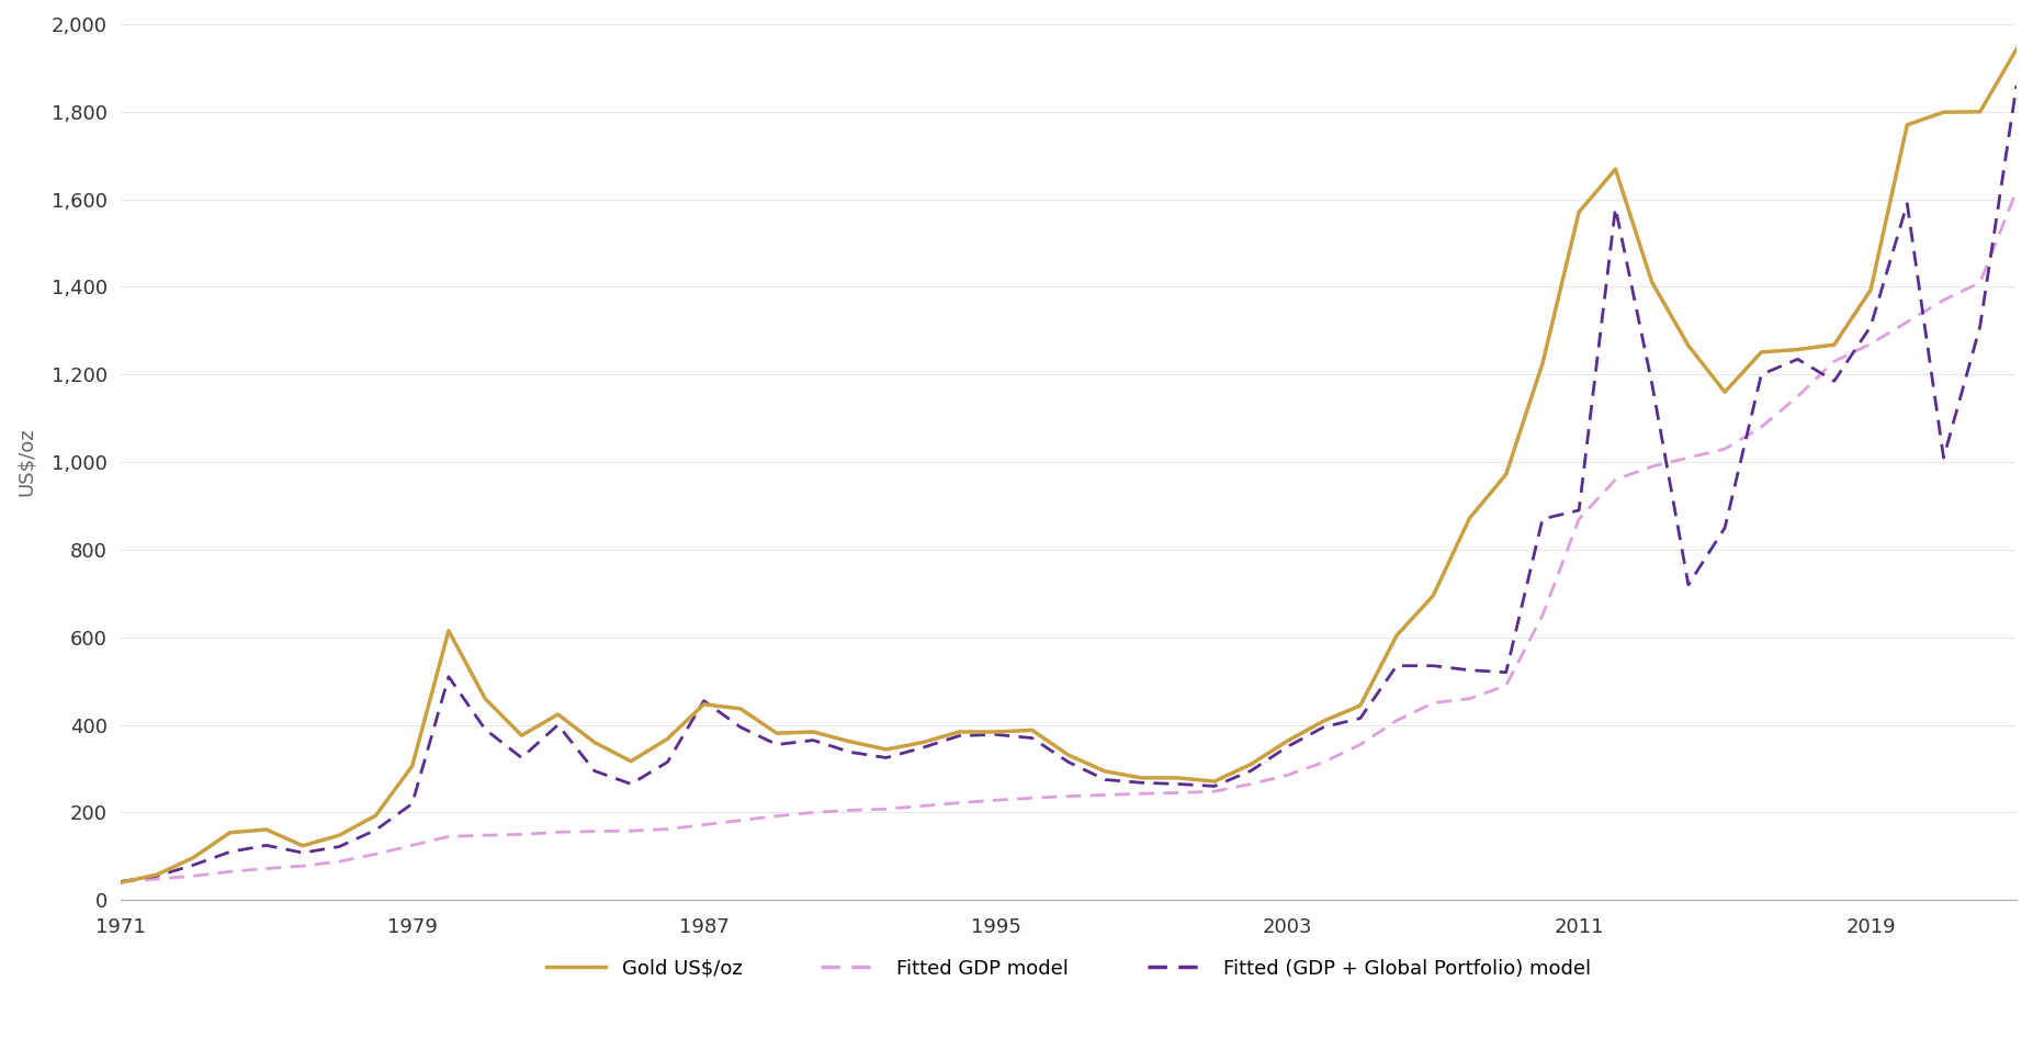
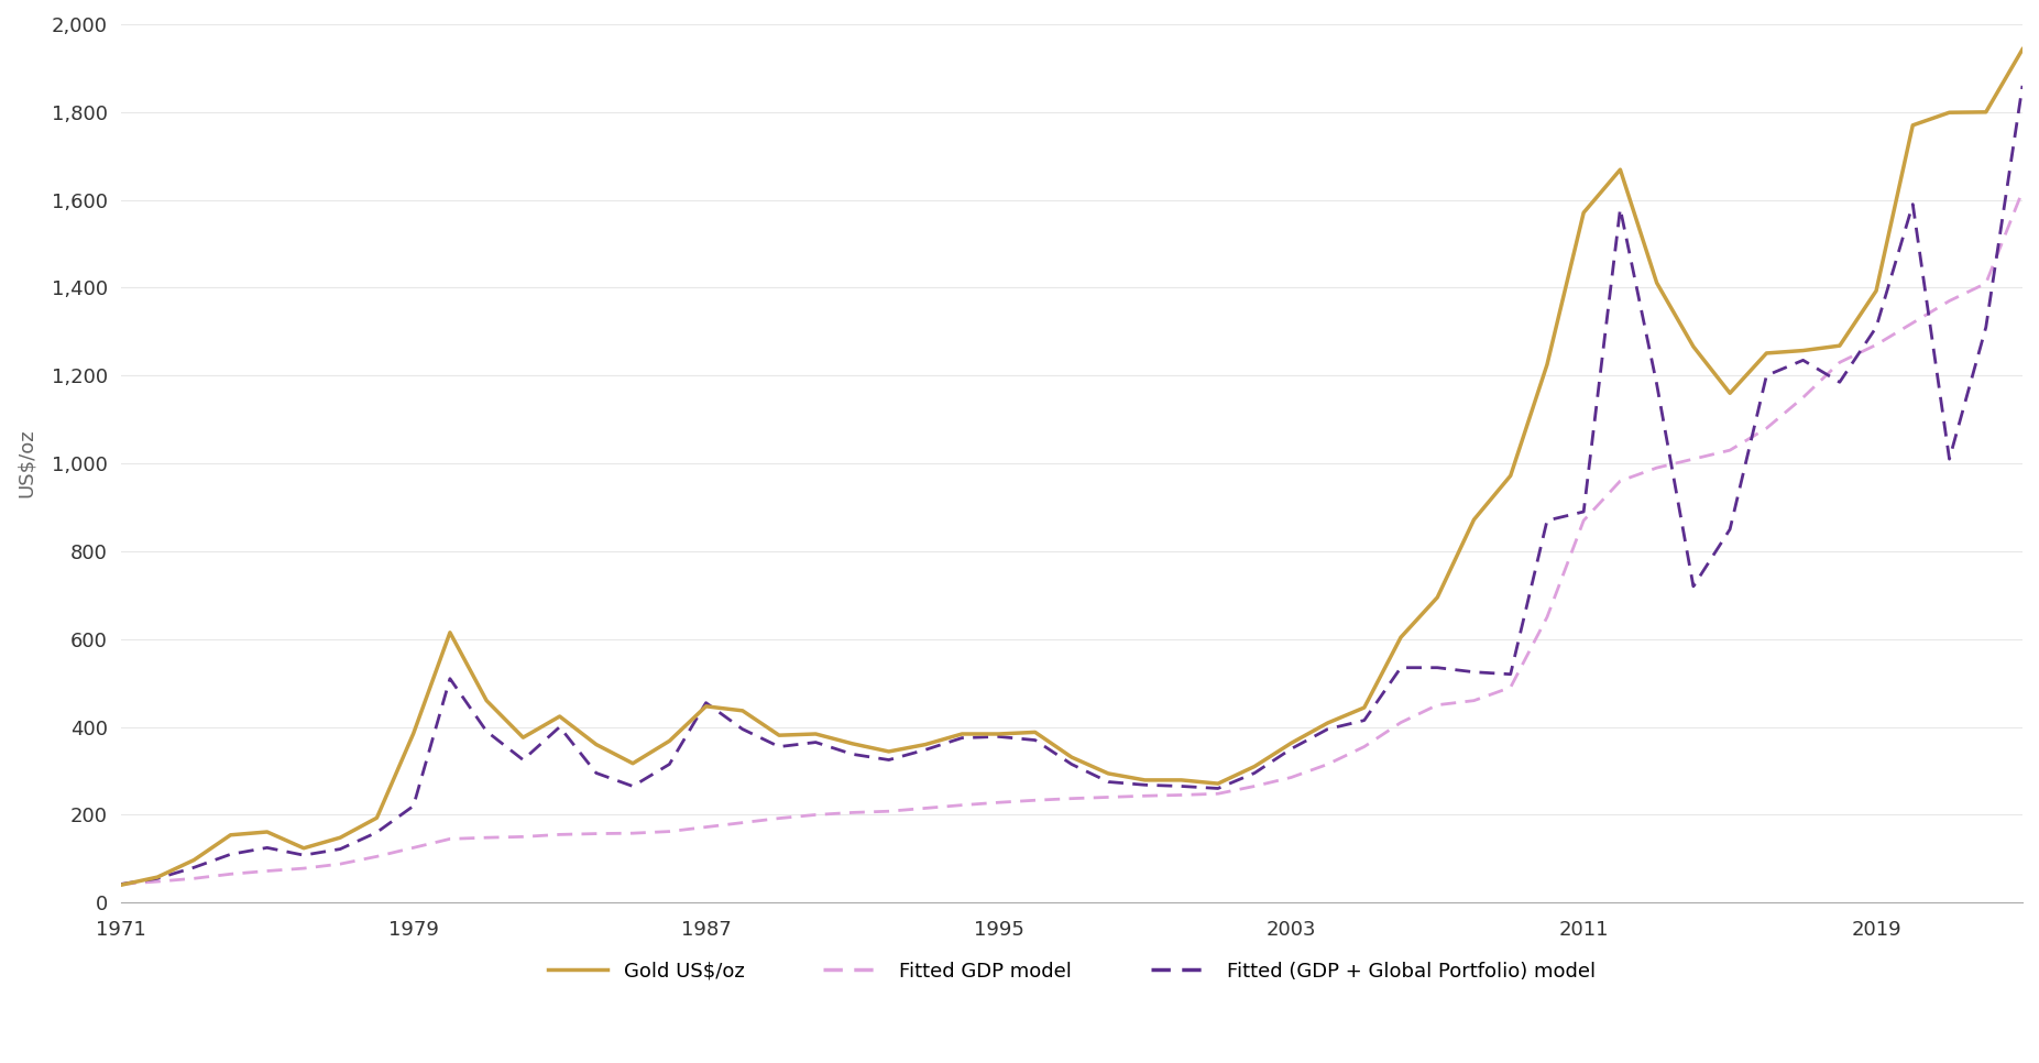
Gold US$/oz/1979: 306 -> 385
